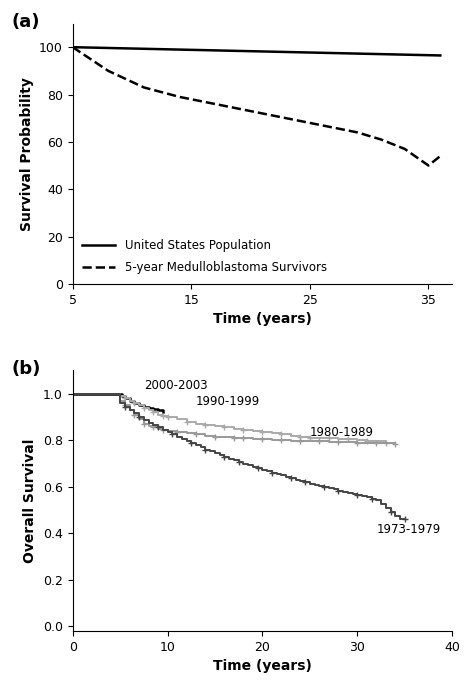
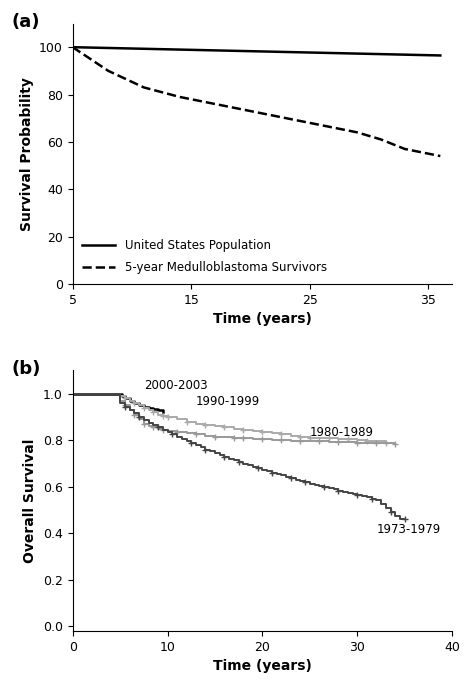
35: 50 -> 55
